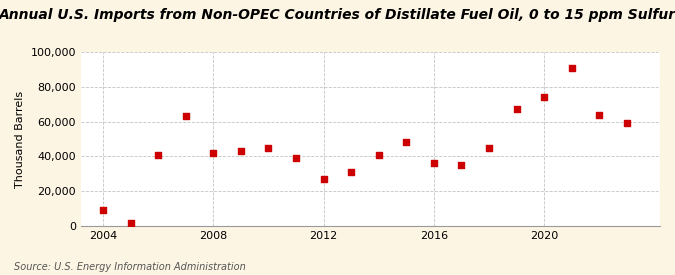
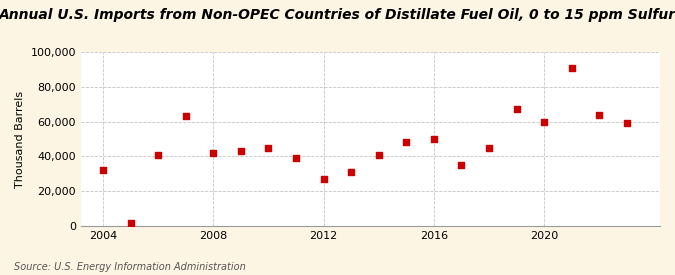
2004: 9,000 -> 32,000
2016: 36,000 -> 50,000
2020: 74,000 -> 60,000
